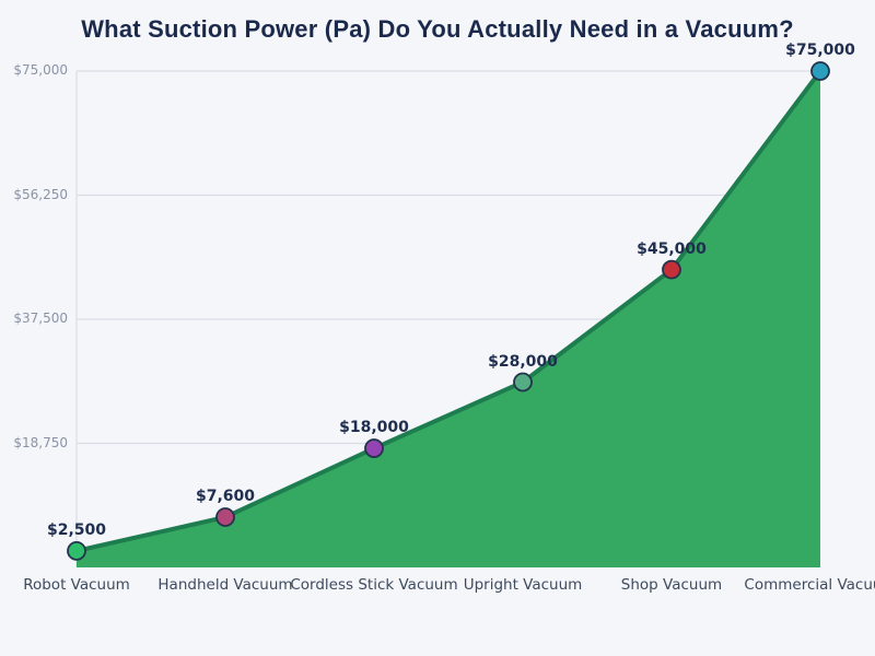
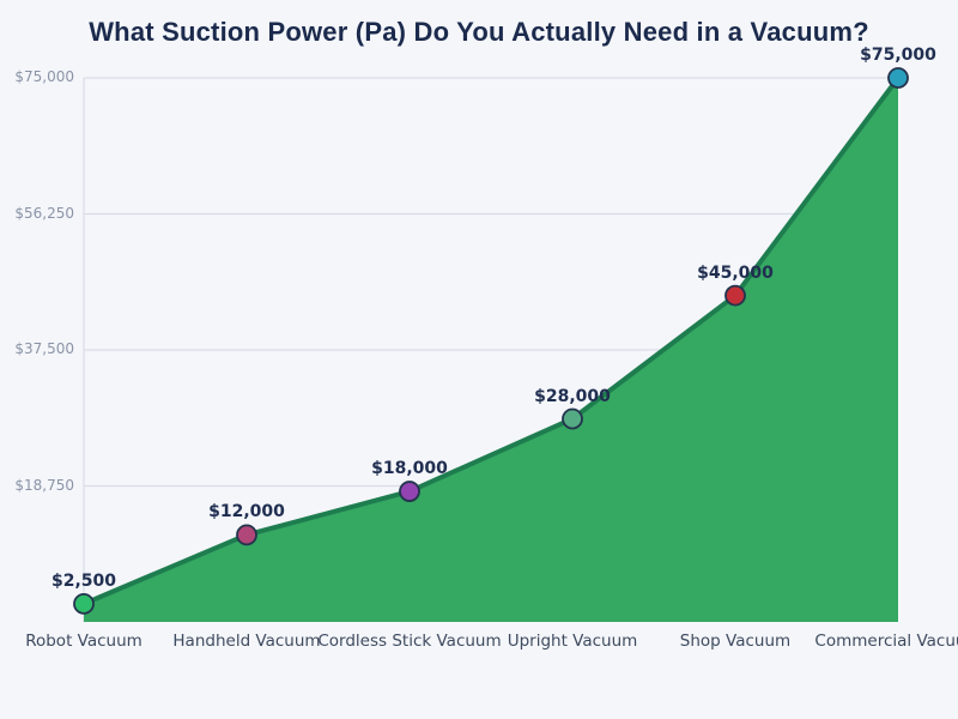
Handheld Vacuum: $7,600 -> $12,000
